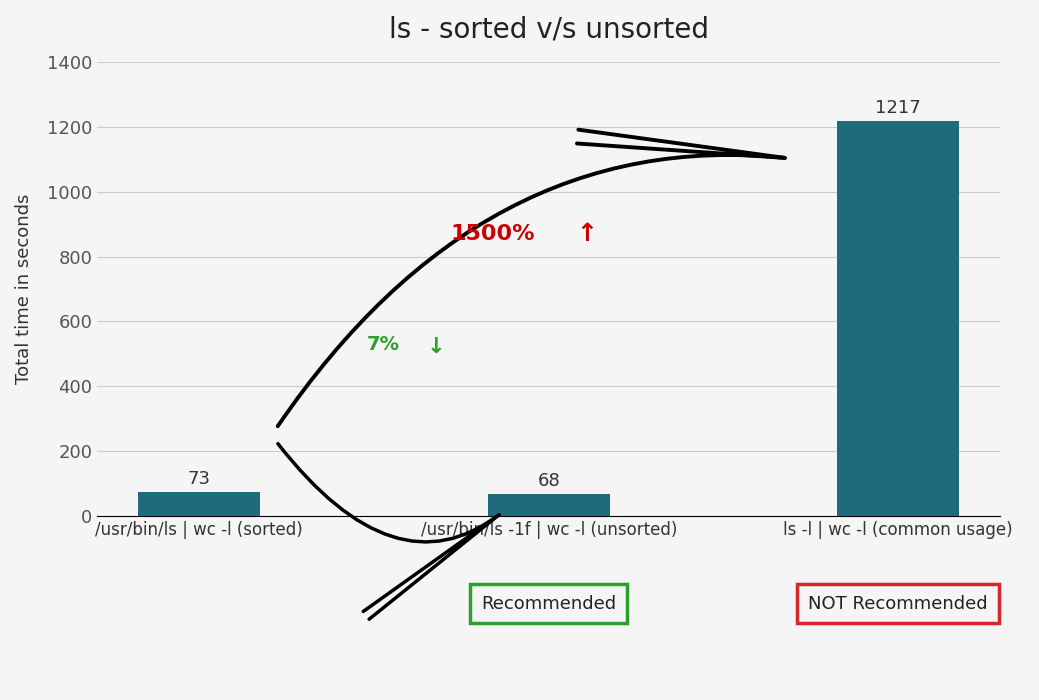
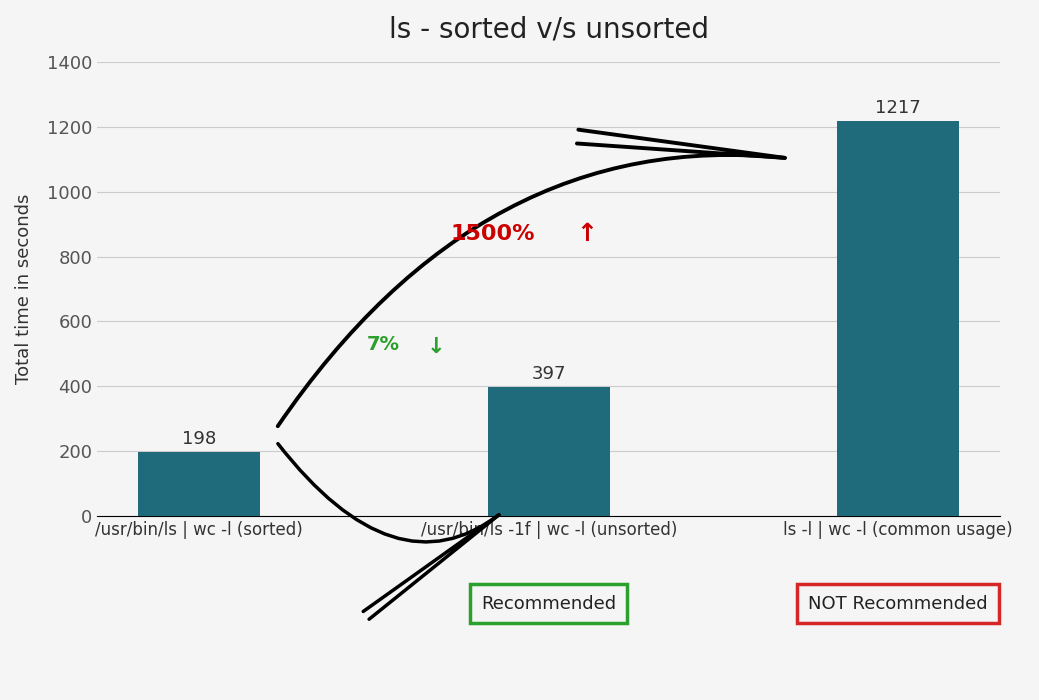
/usr/bin/ls | wc -l (sorted): 73 -> 198
/usr/bin/ls -1f | wc -l (unsorted): 68 -> 397
